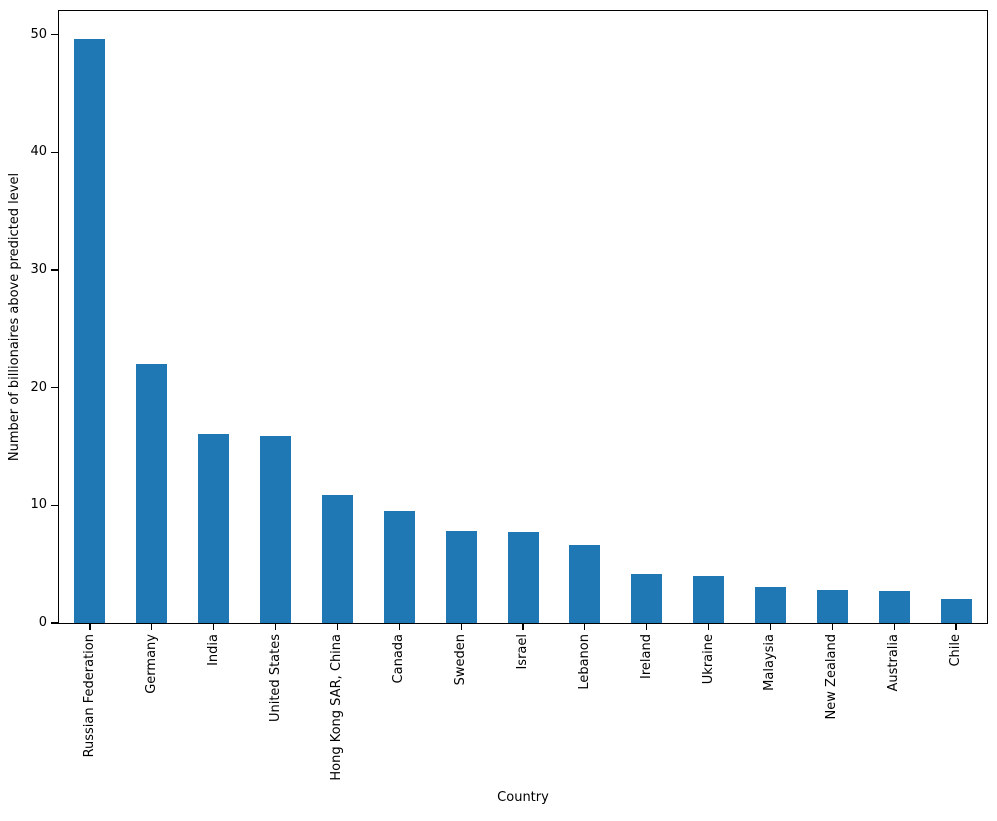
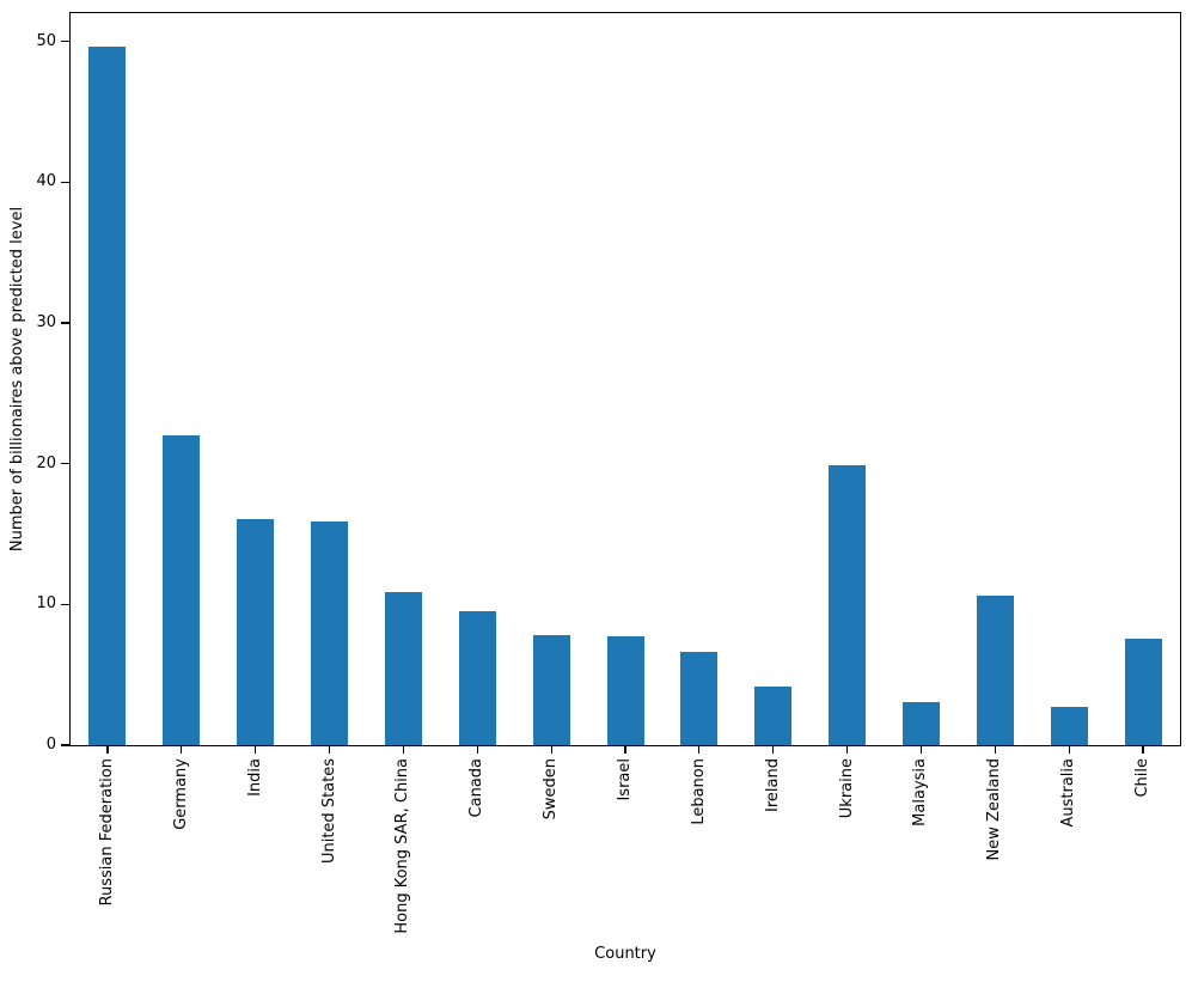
Ukraine: 4.0 -> 19.9
New Zealand: 2.8 -> 10.6
Chile: 2.0 -> 7.6
